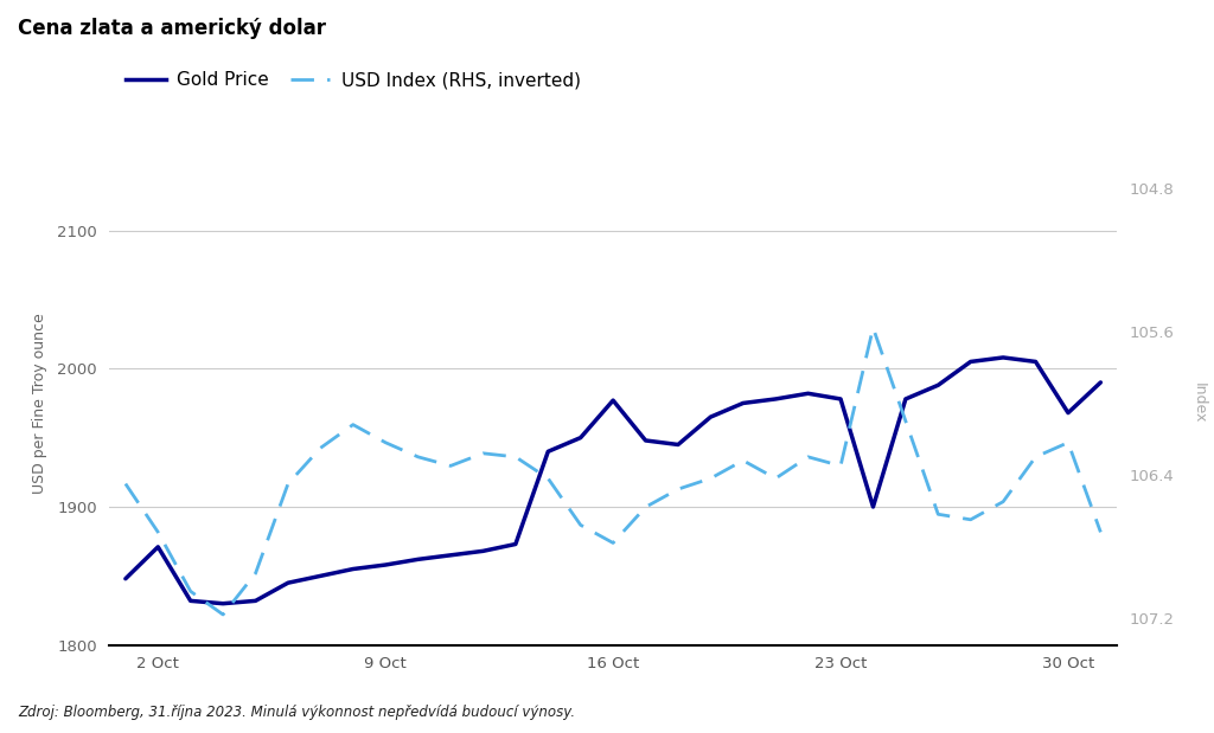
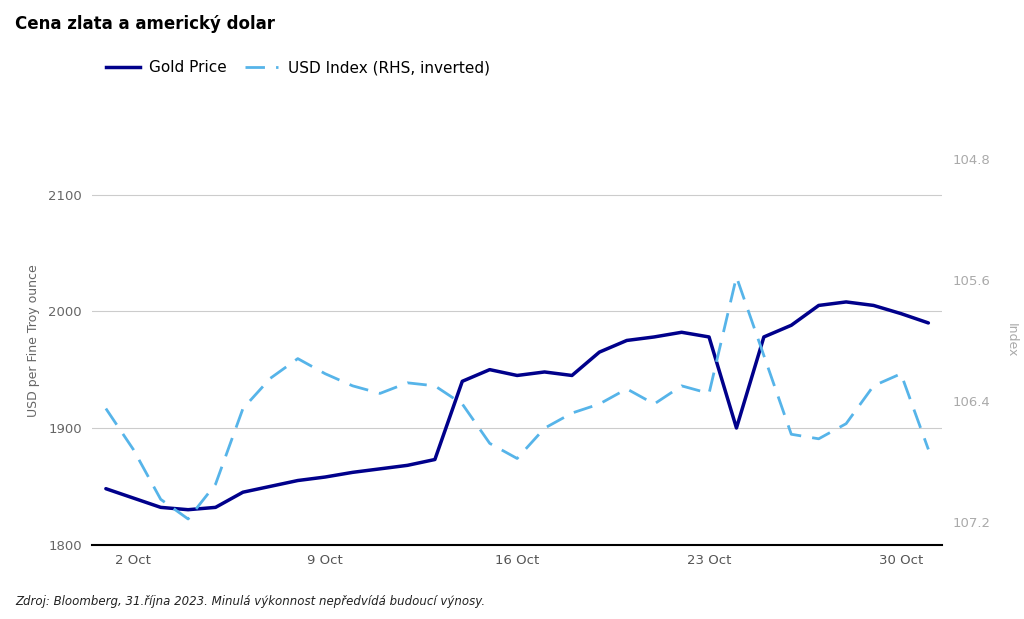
Gold Price/2 Oct: 1871 -> 1840
Gold Price/16 Oct: 1977 -> 1945
Gold Price/30 Oct: 1968 -> 1998
